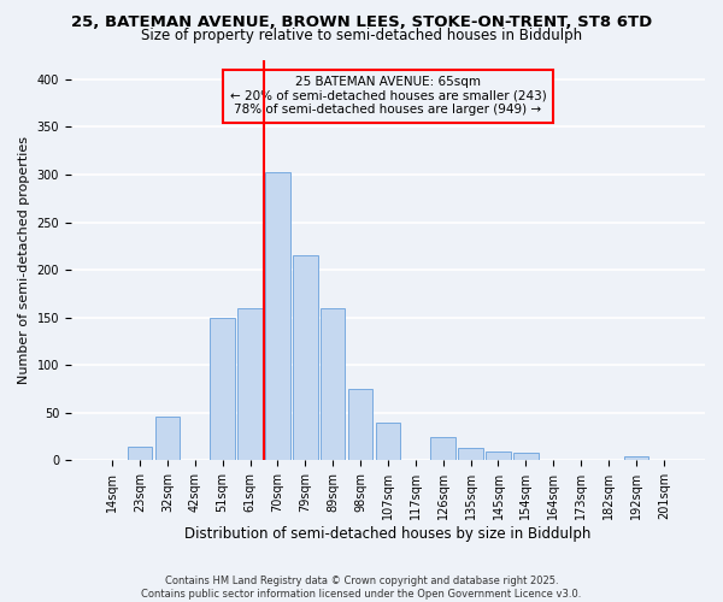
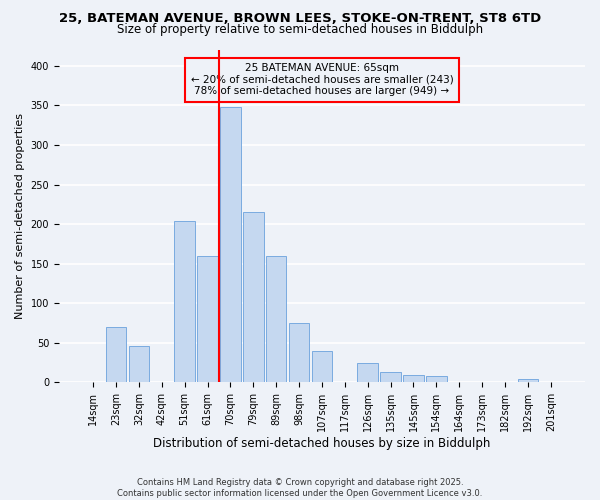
23sqm: 15 -> 70
51sqm: 150 -> 204
70sqm: 303 -> 348
